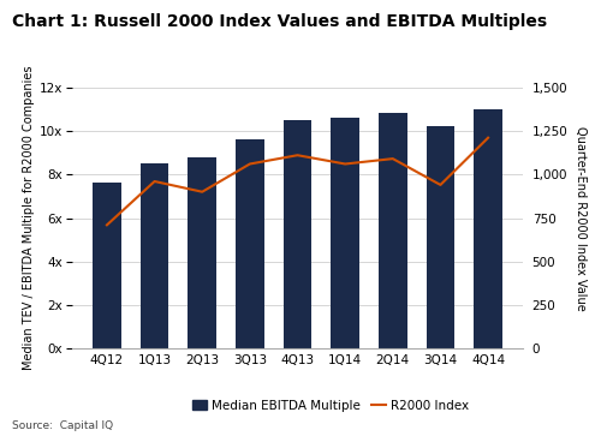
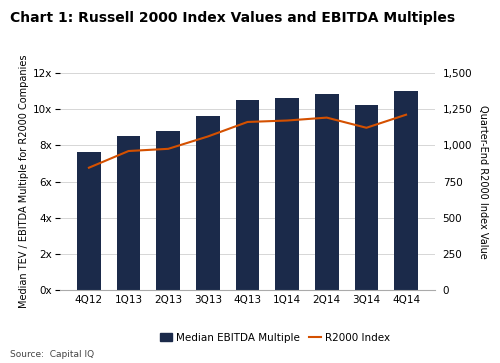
R2000 Index/4Q12: 710 -> 840
R2000 Index/2Q13: 900 -> 980
R2000 Index/4Q13: 1,110 -> 1,160
R2000 Index/1Q14: 1,060 -> 1,170
R2000 Index/2Q14: 1,090 -> 1,190
R2000 Index/3Q14: 940 -> 1,120
